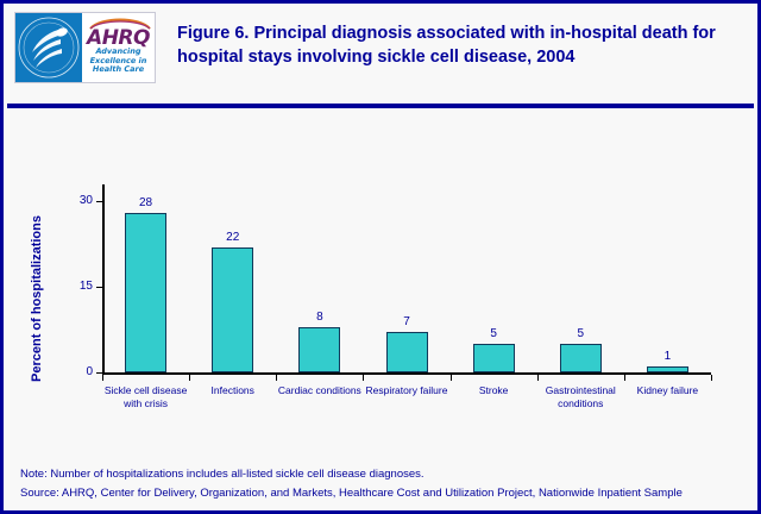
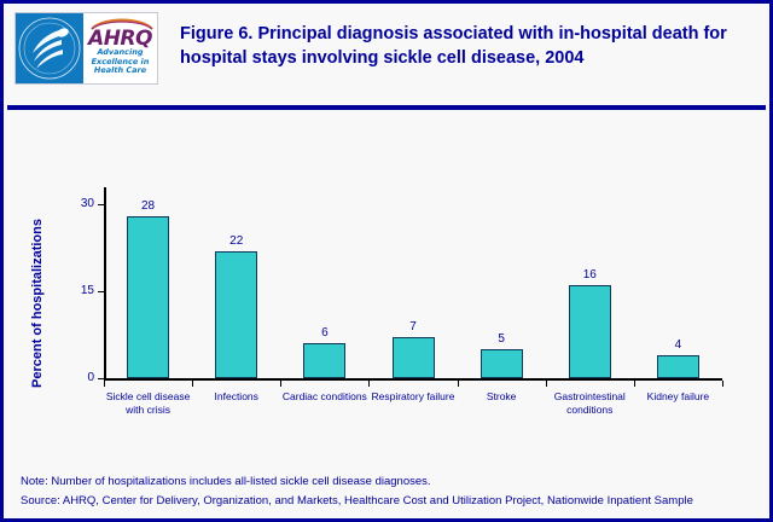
Cardiac conditions: 8 -> 6
Gastrointestinal conditions: 5 -> 16
Kidney failure: 1 -> 4
